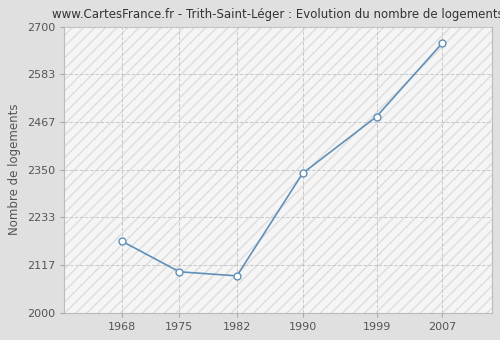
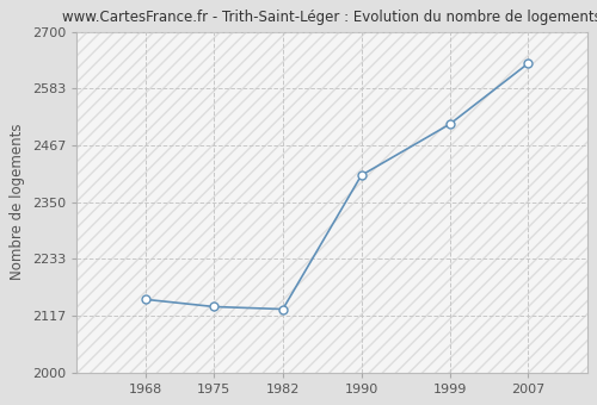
1968: 2175 -> 2150
1975: 2100 -> 2135
1982: 2090 -> 2130
1990: 2341 -> 2405
1999: 2480 -> 2510
2007: 2660 -> 2635
